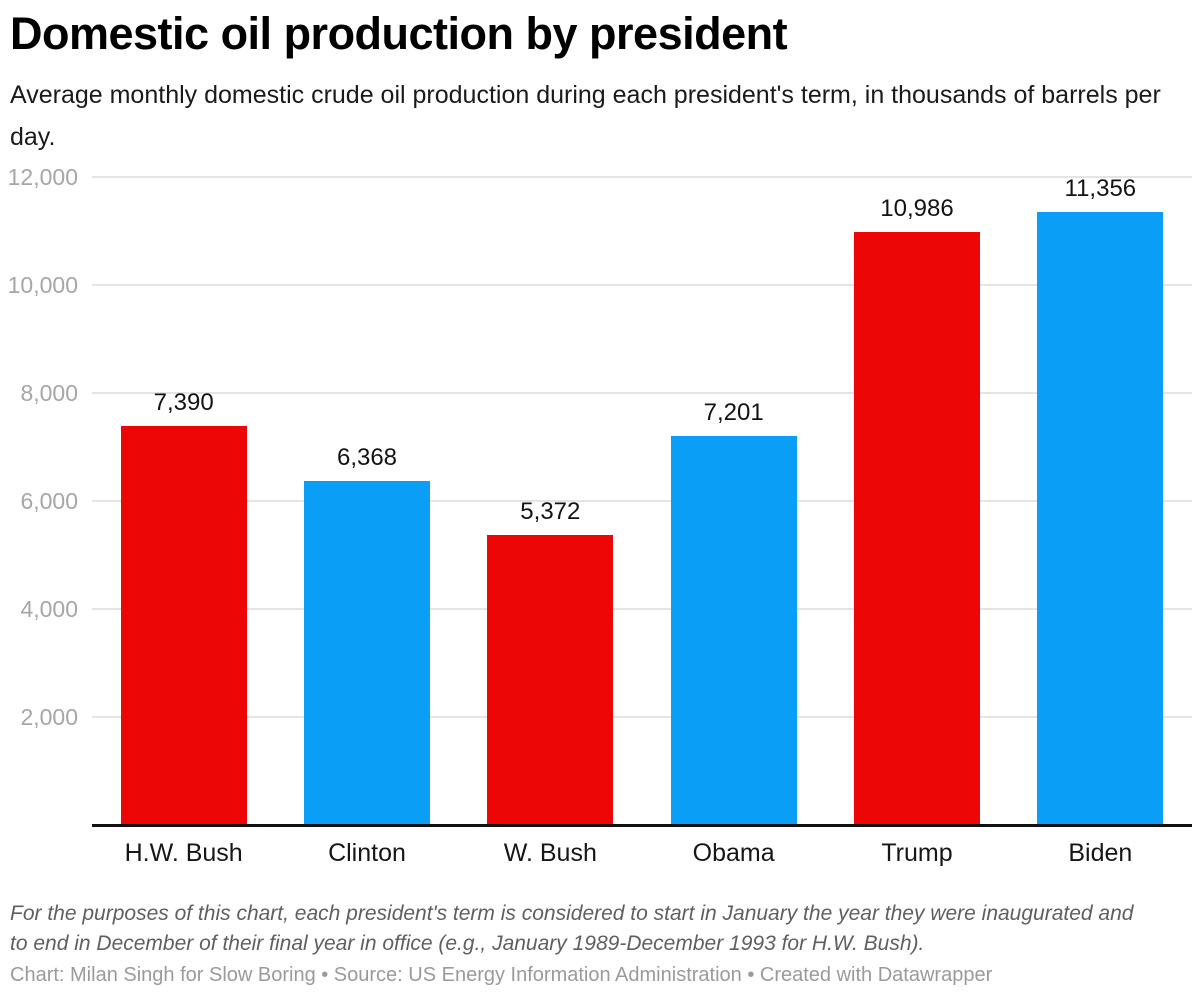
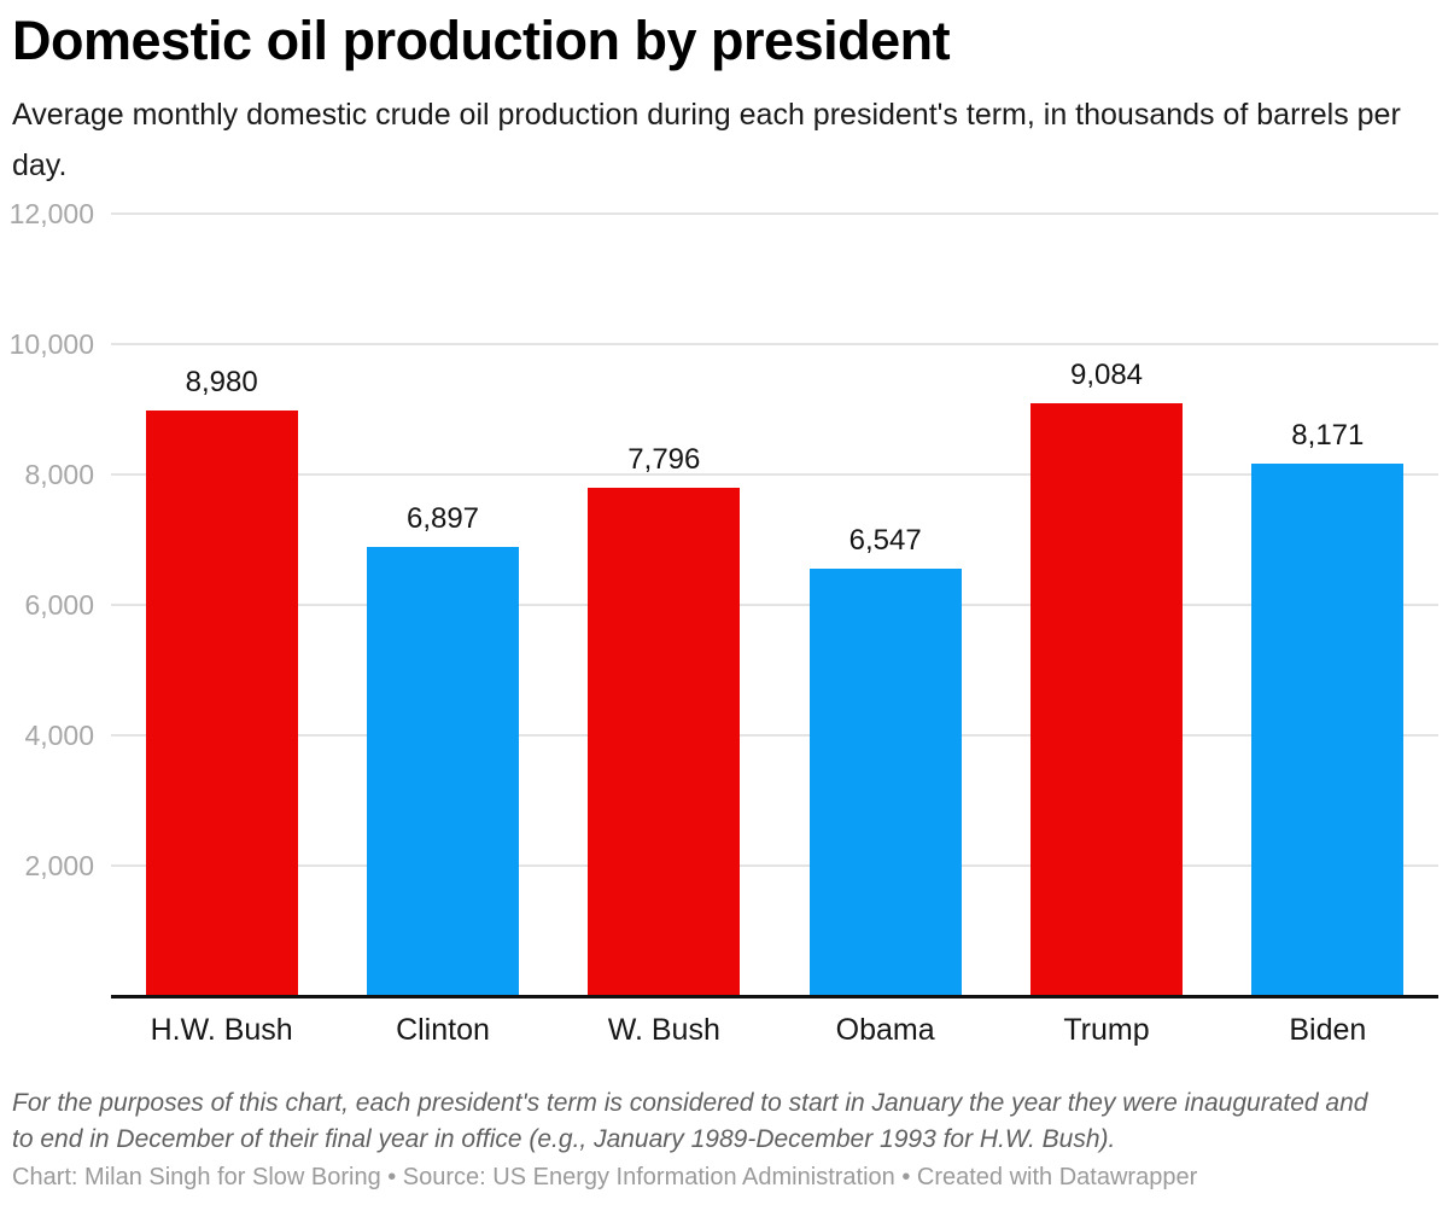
H.W. Bush: 7,390 -> 8,980
Clinton: 6,368 -> 6,897
W. Bush: 5,372 -> 7,796
Obama: 7,201 -> 6,547
Trump: 10,986 -> 9,084
Biden: 11,356 -> 8,171
